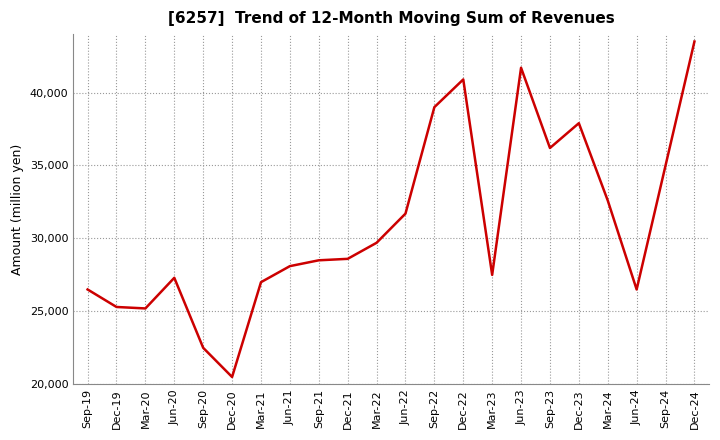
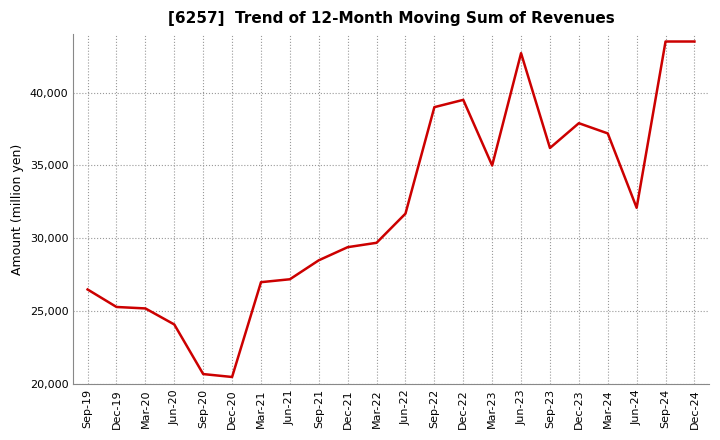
Jun-20: 27,300 -> 24,100
Sep-20: 22,500 -> 20,700
Jun-21: 28,100 -> 27,200
Dec-21: 28,600 -> 29,400
Dec-22: 40,900 -> 39,500
Mar-23: 27,500 -> 35,000
Jun-23: 41,700 -> 42,700
Mar-24: 32,600 -> 37,200
Jun-24: 26,500 -> 32,100
Sep-24: 35,000 -> 43,500
